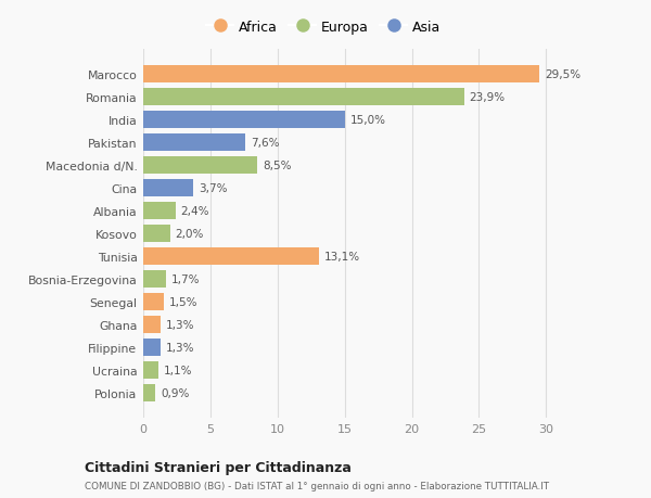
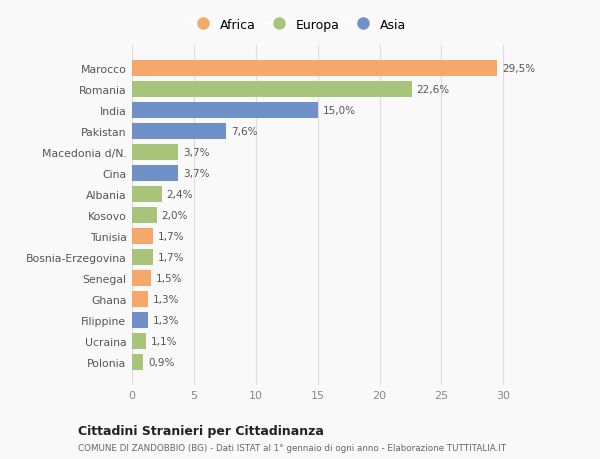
Romania: 23,9% -> 22,6%
Macedonia d/N.: 8,5% -> 3,7%
Tunisia: 13,1% -> 1,7%
